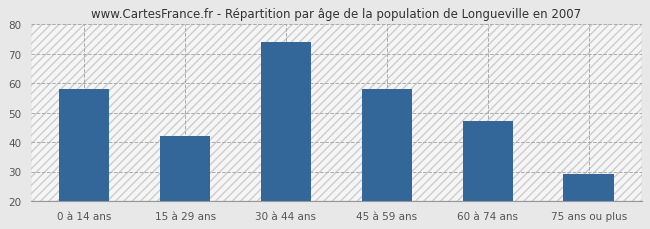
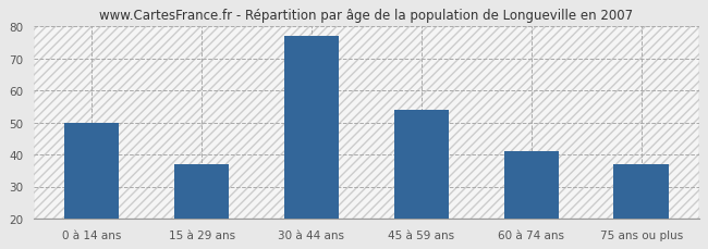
0 à 14 ans: 58 -> 50
15 à 29 ans: 42 -> 37
30 à 44 ans: 74 -> 77
45 à 59 ans: 58 -> 54
60 à 74 ans: 47 -> 41
75 ans ou plus: 29 -> 37
